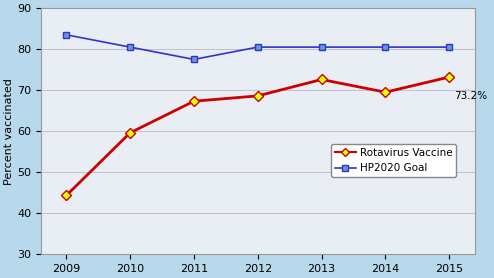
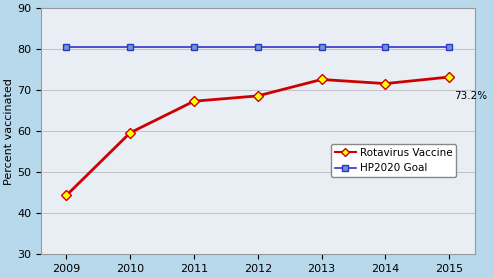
HP2020 Goal/2009: 83.5 -> 80.5
HP2020 Goal/2011: 77.5 -> 80.5
Rotavirus Vaccine/2014: 69.5 -> 71.6
